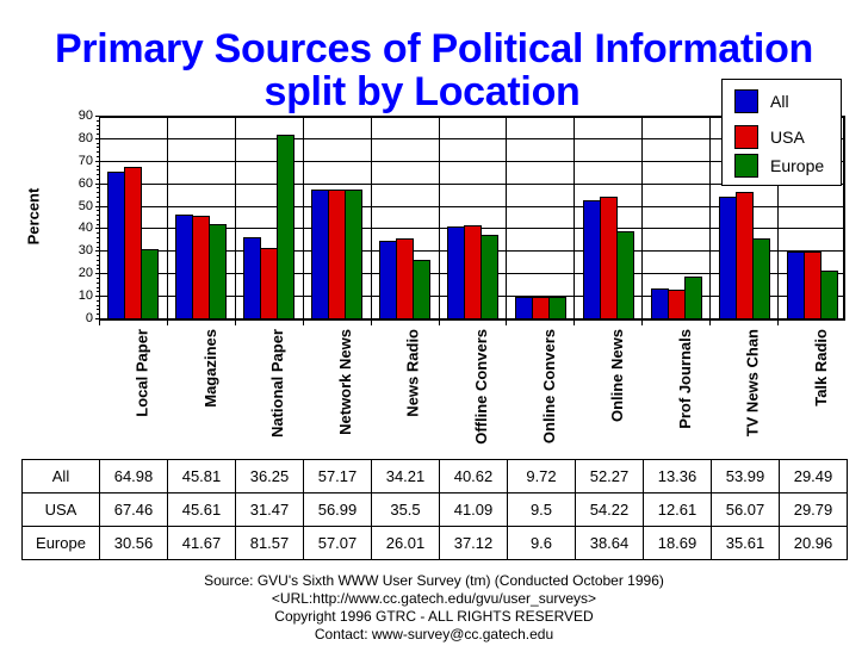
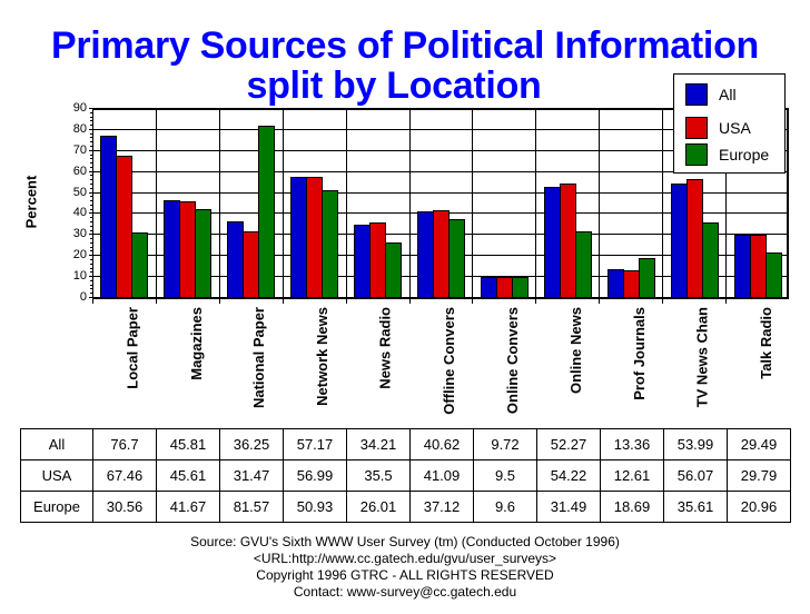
All/Local Paper: 64.98 -> 76.7
Europe/Network News: 57.07 -> 50.93
Europe/Online News: 38.64 -> 31.49
